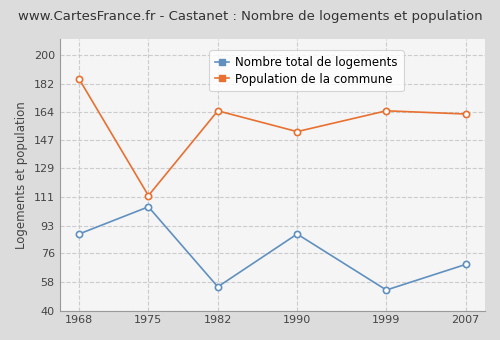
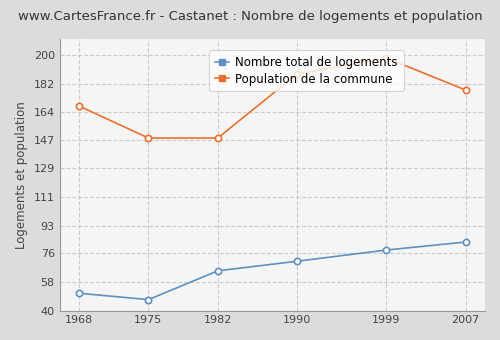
Nombre total de logements/1968: 88 -> 51
Population de la commune/1968: 185 -> 168
Nombre total de logements/1975: 105 -> 47
Population de la commune/1975: 112 -> 148
Nombre total de logements/1982: 55 -> 65
Population de la commune/1982: 165 -> 148
Nombre total de logements/1990: 88 -> 71
Population de la commune/1990: 152 -> 188
Nombre total de logements/1999: 53 -> 78
Population de la commune/1999: 165 -> 198
Nombre total de logements/2007: 69 -> 83
Population de la commune/2007: 163 -> 178
